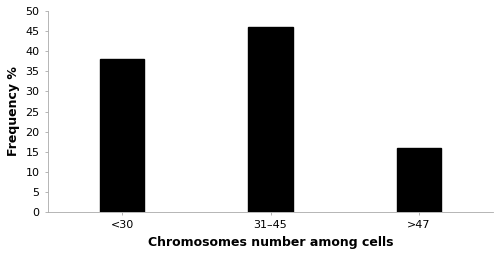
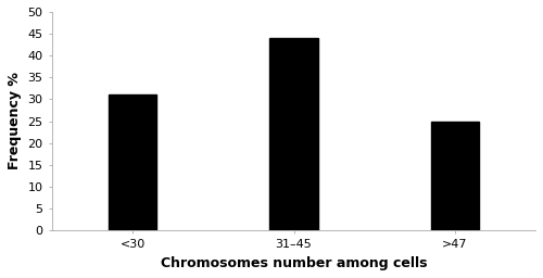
<30: 38 -> 31
31–45: 46 -> 44
>47: 16 -> 25
